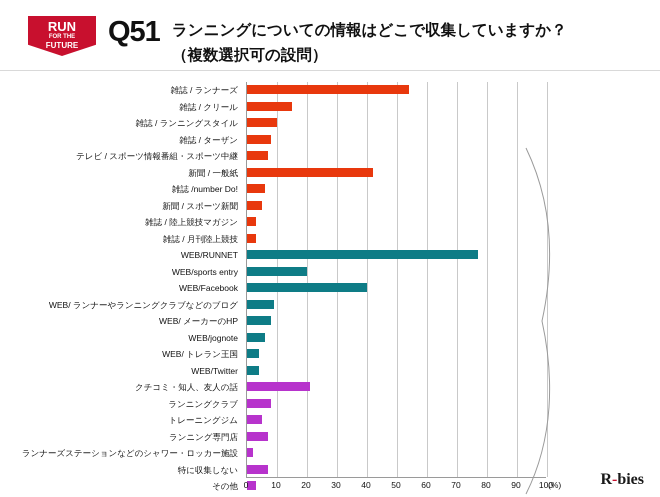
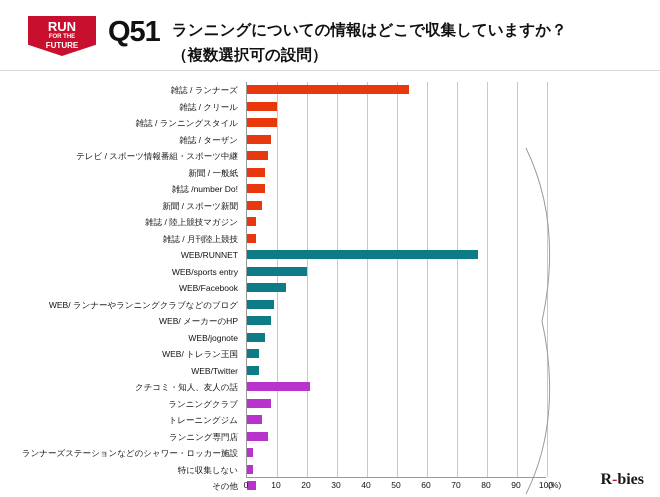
雑誌 / クリール: 15 -> 10
新聞 / 一般紙: 42 -> 6
WEB/Facebook: 40 -> 13
特に収集しない: 7 -> 2
